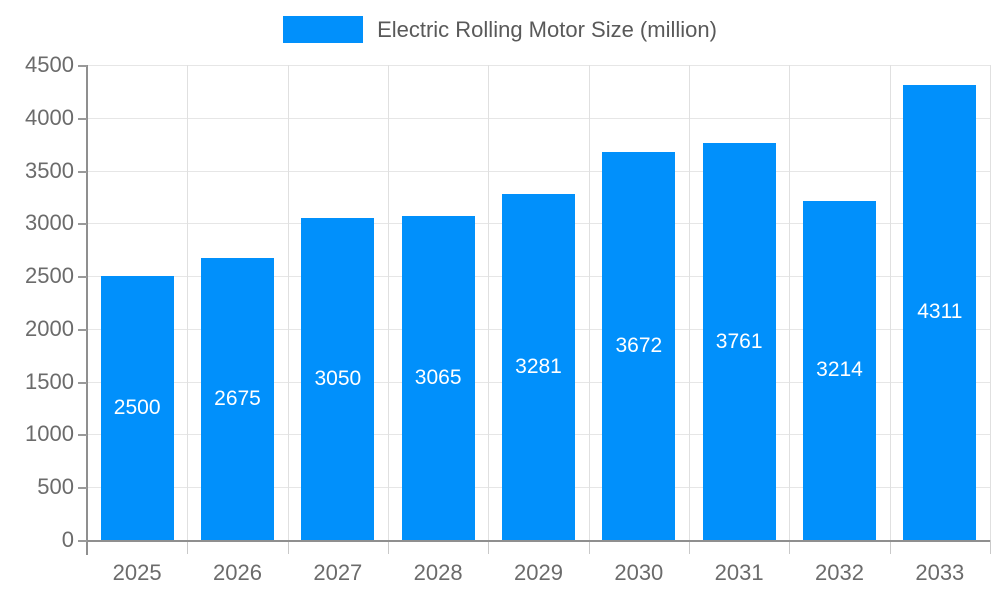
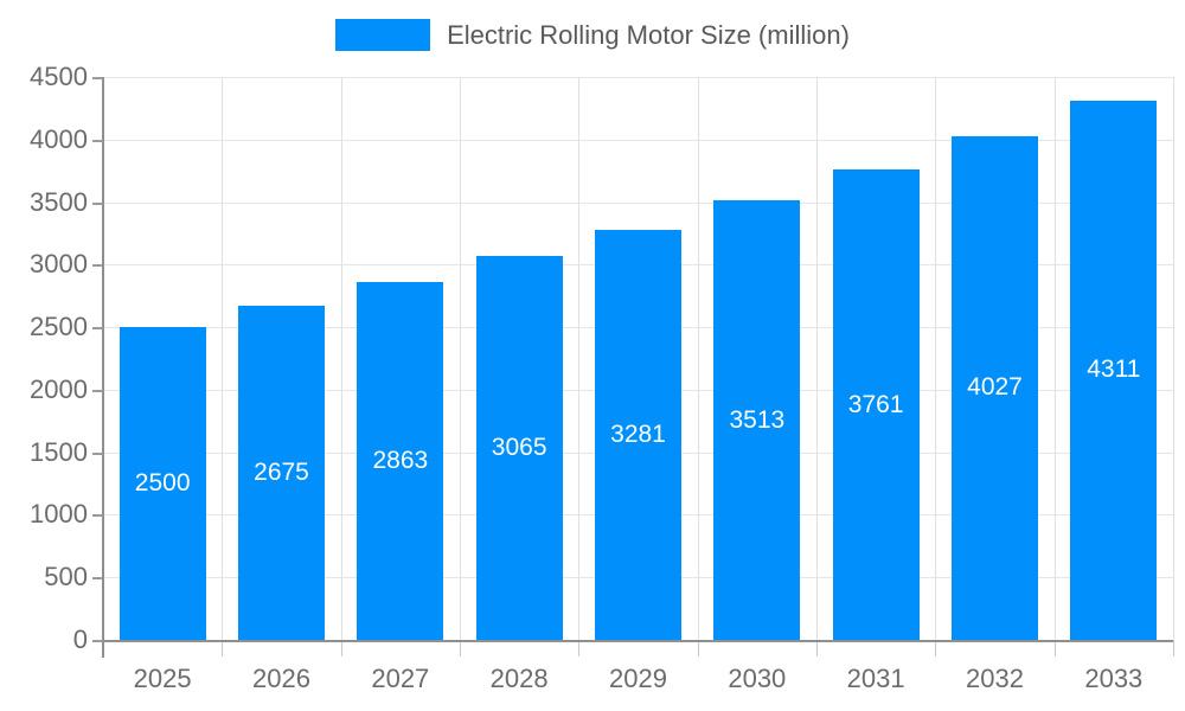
2027: 3050 -> 2863
2030: 3672 -> 3513
2032: 3214 -> 4027
